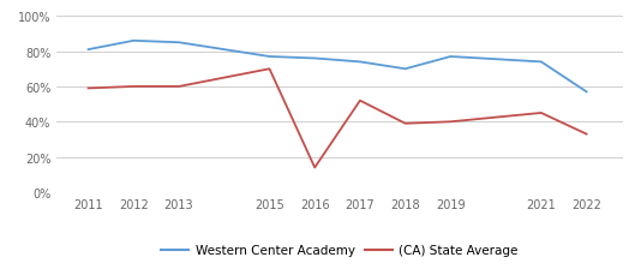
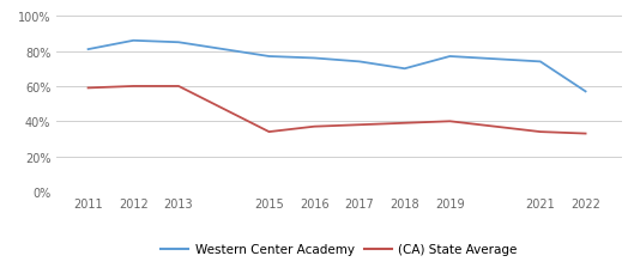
(CA) State Average/2015: 70% -> 34%
(CA) State Average/2016: 14% -> 37%
(CA) State Average/2017: 52% -> 38%
(CA) State Average/2021: 45% -> 34%
